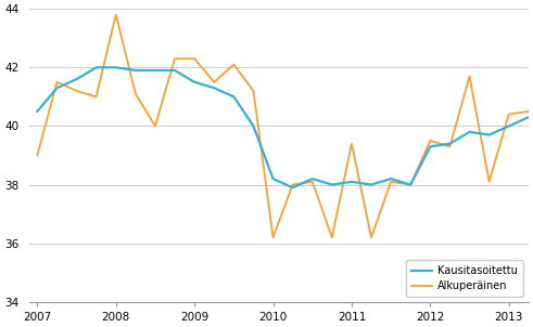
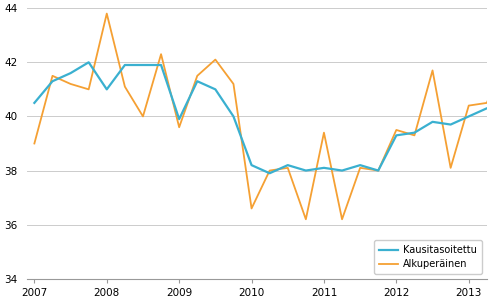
Kausitasoitettu/2008: 42.0 -> 41.0
Alkuperäinen/2009: 42.3 -> 39.6
Kausitasoitettu/2009: 41.5 -> 39.9
Alkuperäinen/2010: 36.2 -> 36.6
